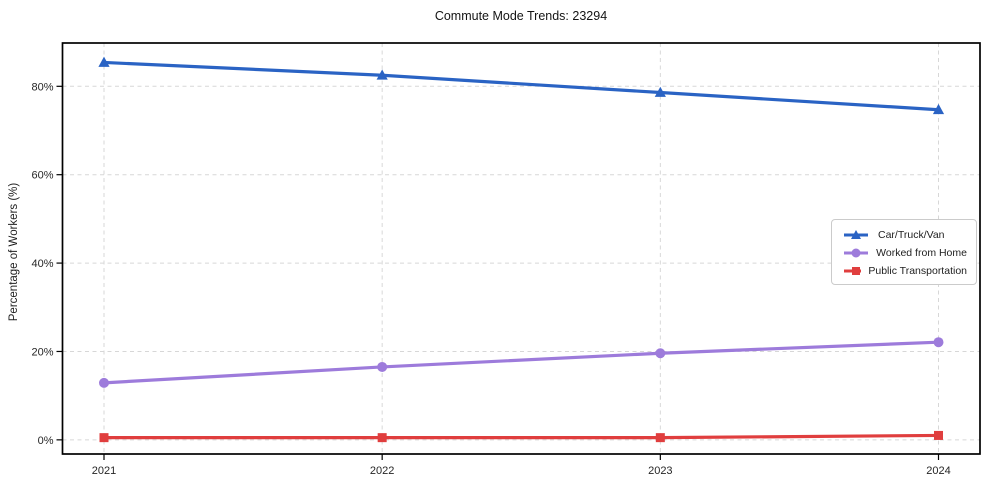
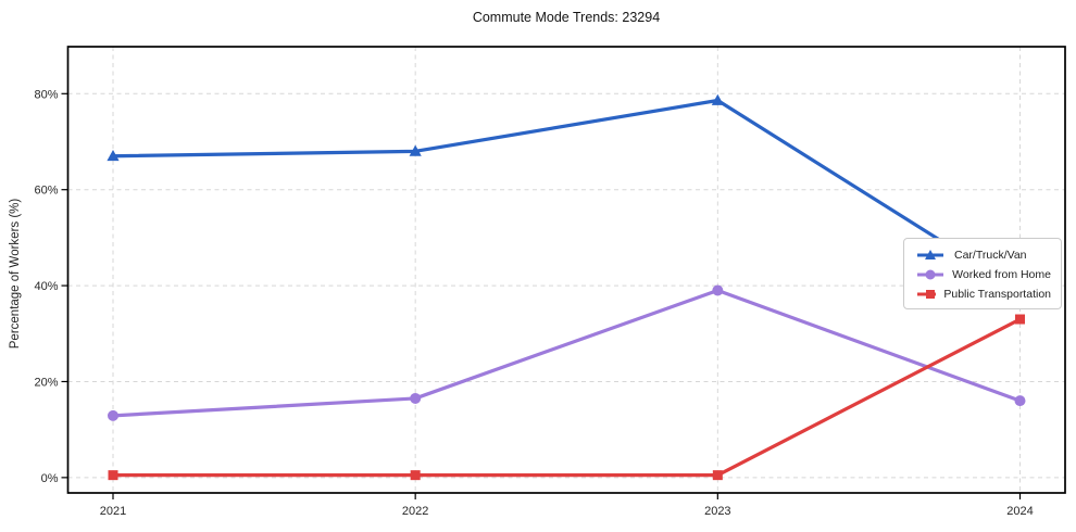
Car/Truck/Van/2021: 85% -> 67%
Car/Truck/Van/2022: 82% -> 68%
Worked from Home/2023: 20% -> 39%
Car/Truck/Van/2024: 75% -> 39%
Worked from Home/2024: 22% -> 16%
Public Transportation/2024: 1% -> 33%
